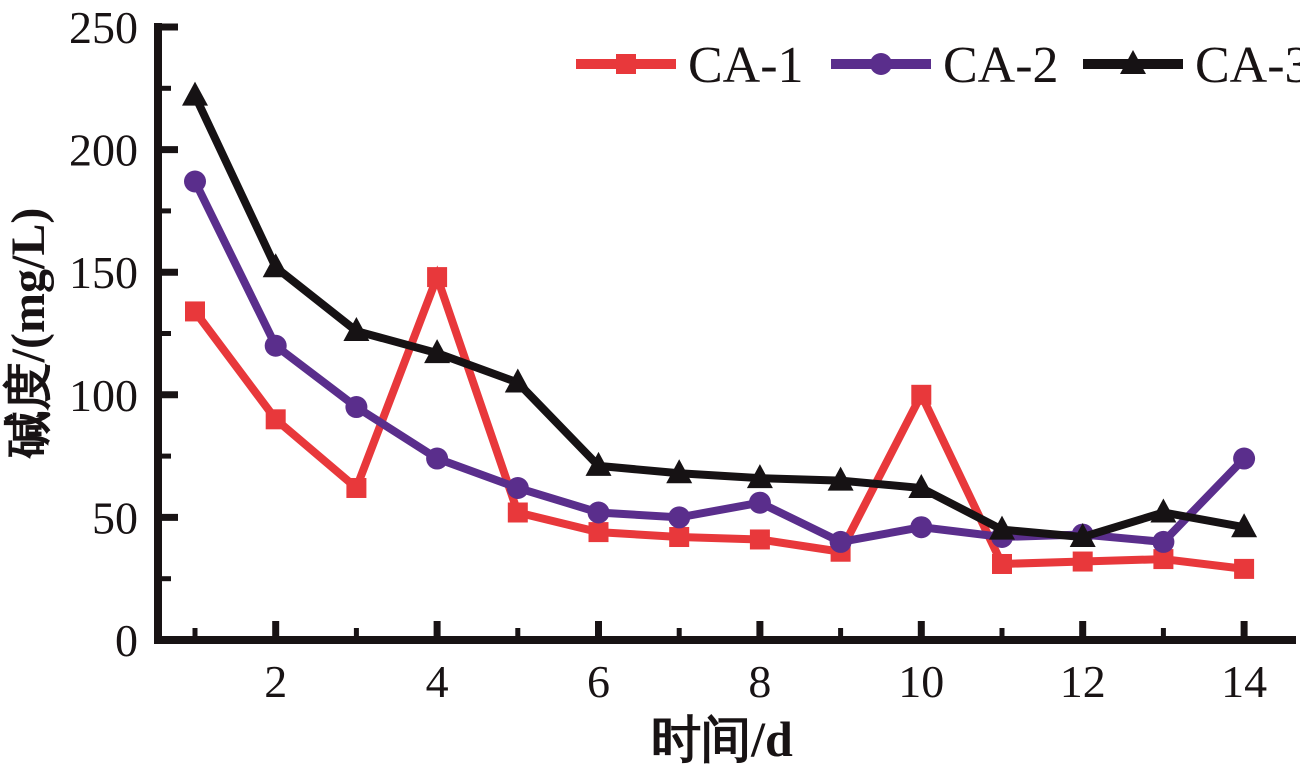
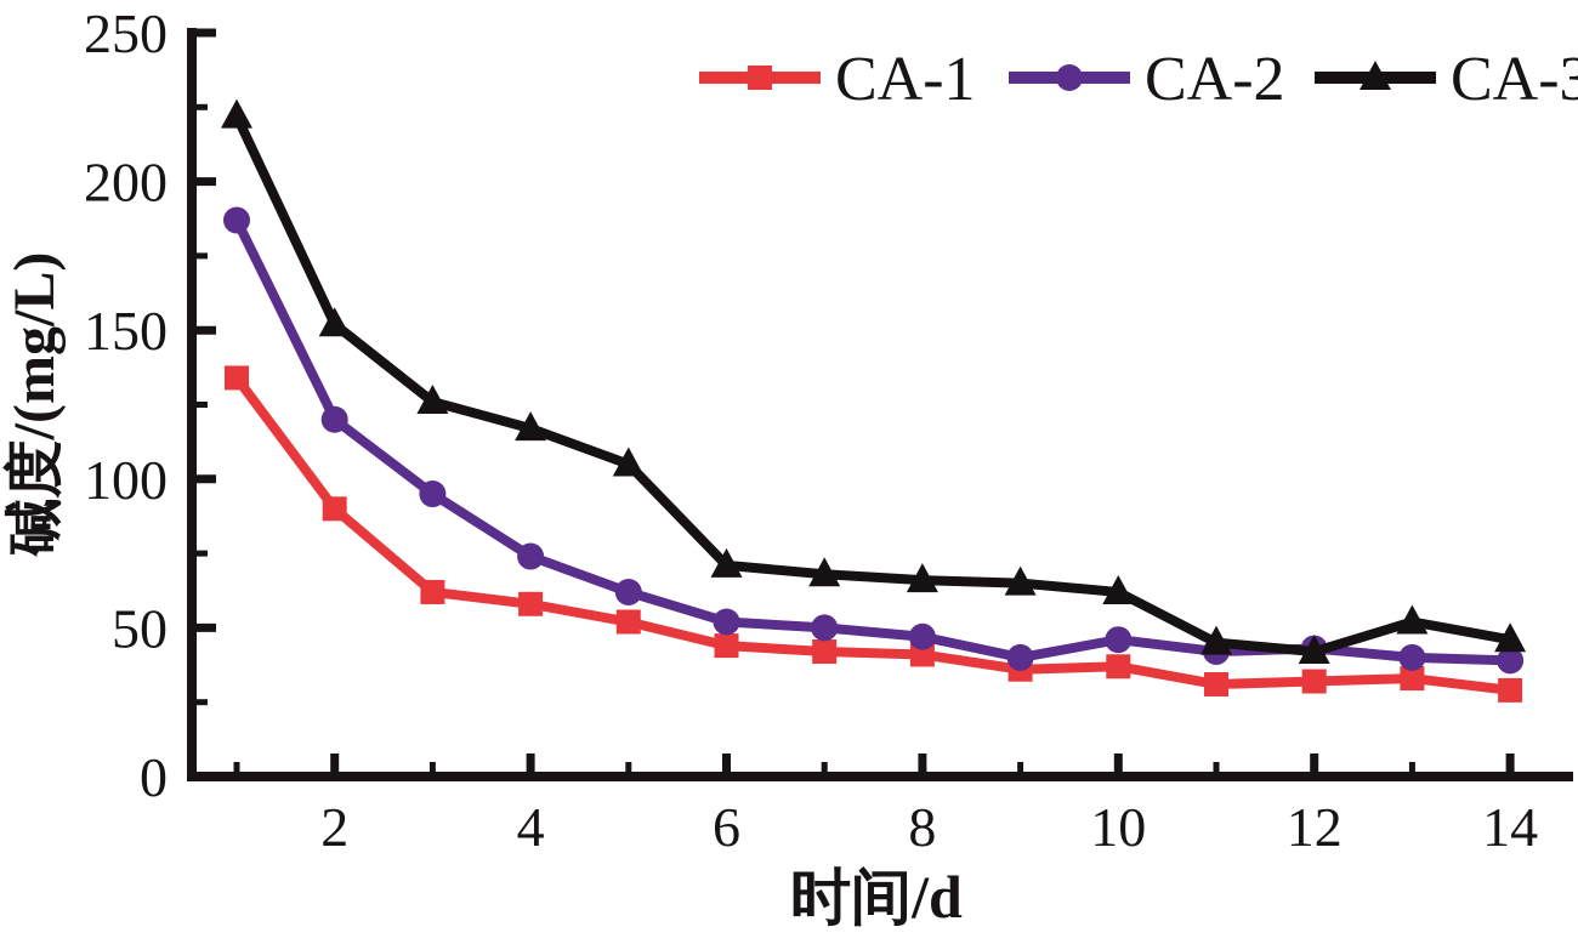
CA-1/4: 148 -> 58
CA-2/8: 56 -> 47
CA-1/10: 100 -> 37
CA-2/14: 74 -> 39
